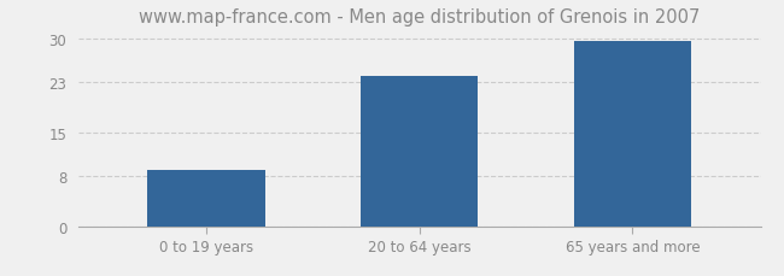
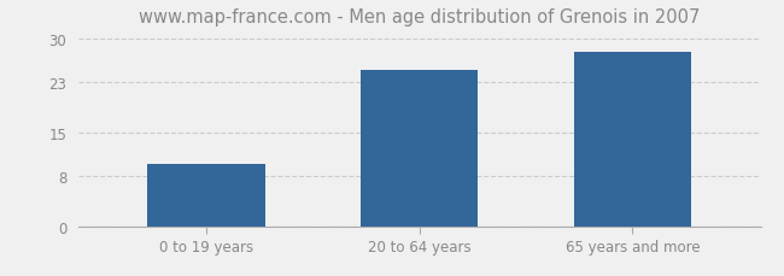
0 to 19 years: 9.0 -> 10.0
20 to 64 years: 24.0 -> 25.0
65 years and more: 29.5 -> 27.8
